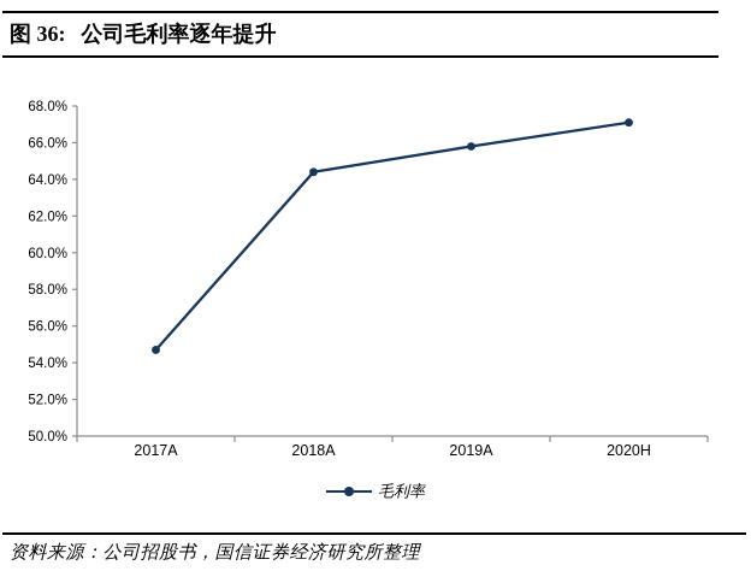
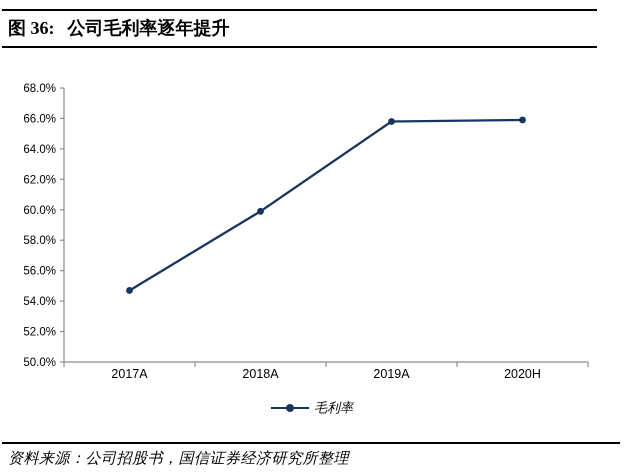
2018A: 64.4% -> 59.9%
2020H: 67.1% -> 65.9%
